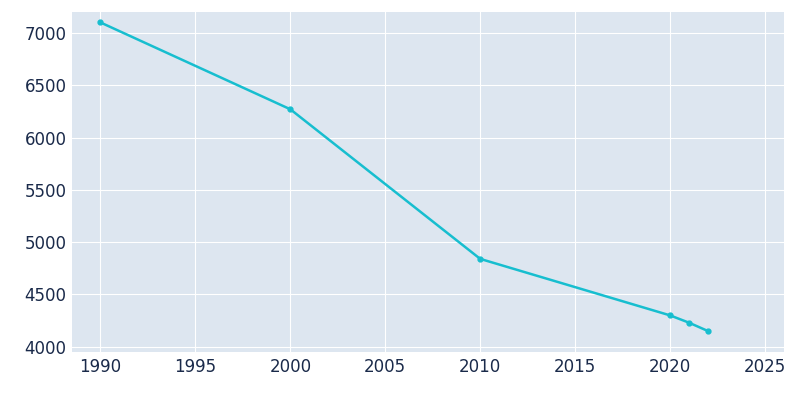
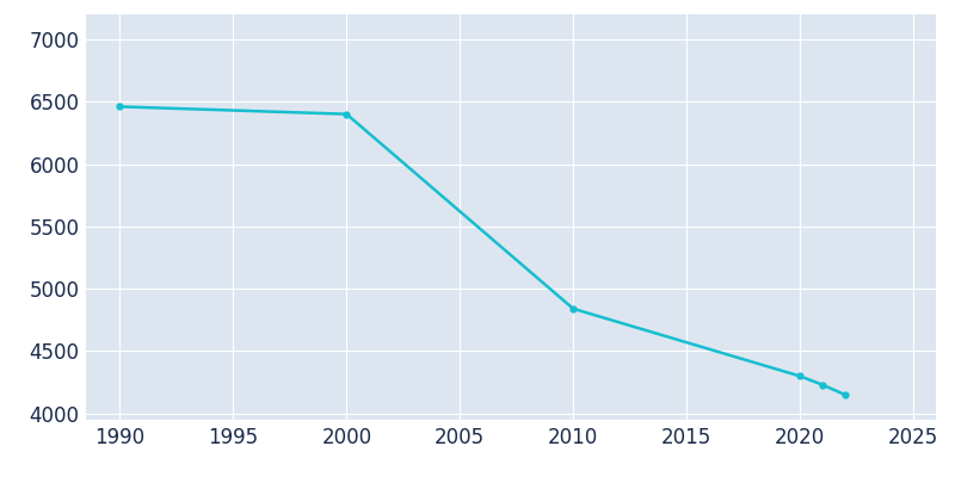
1990: 7100 -> 6460
2000: 6270 -> 6400
